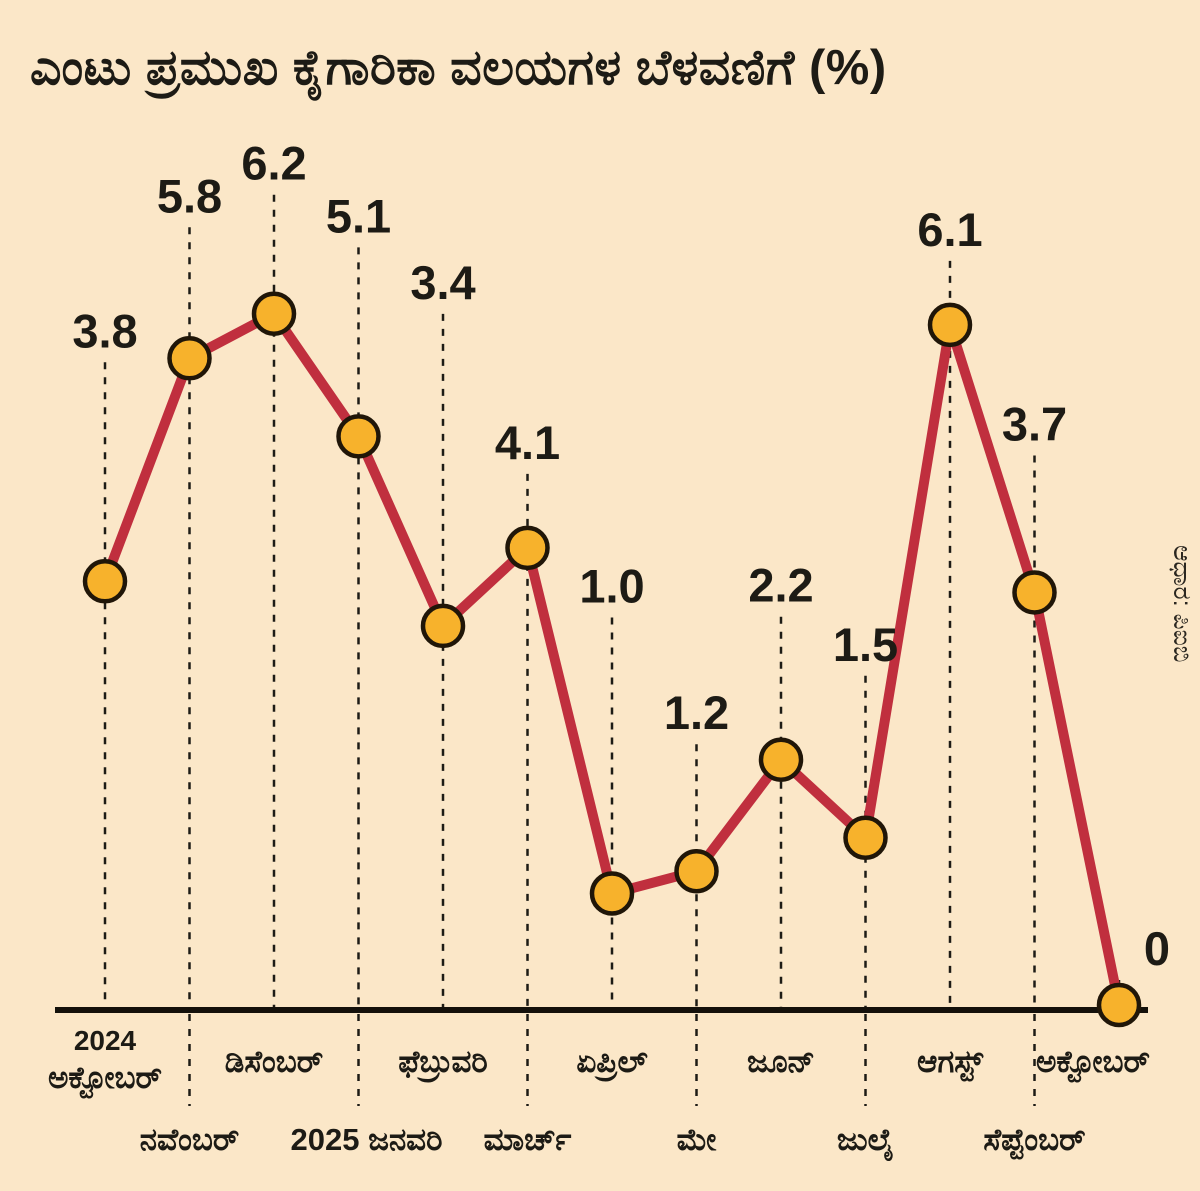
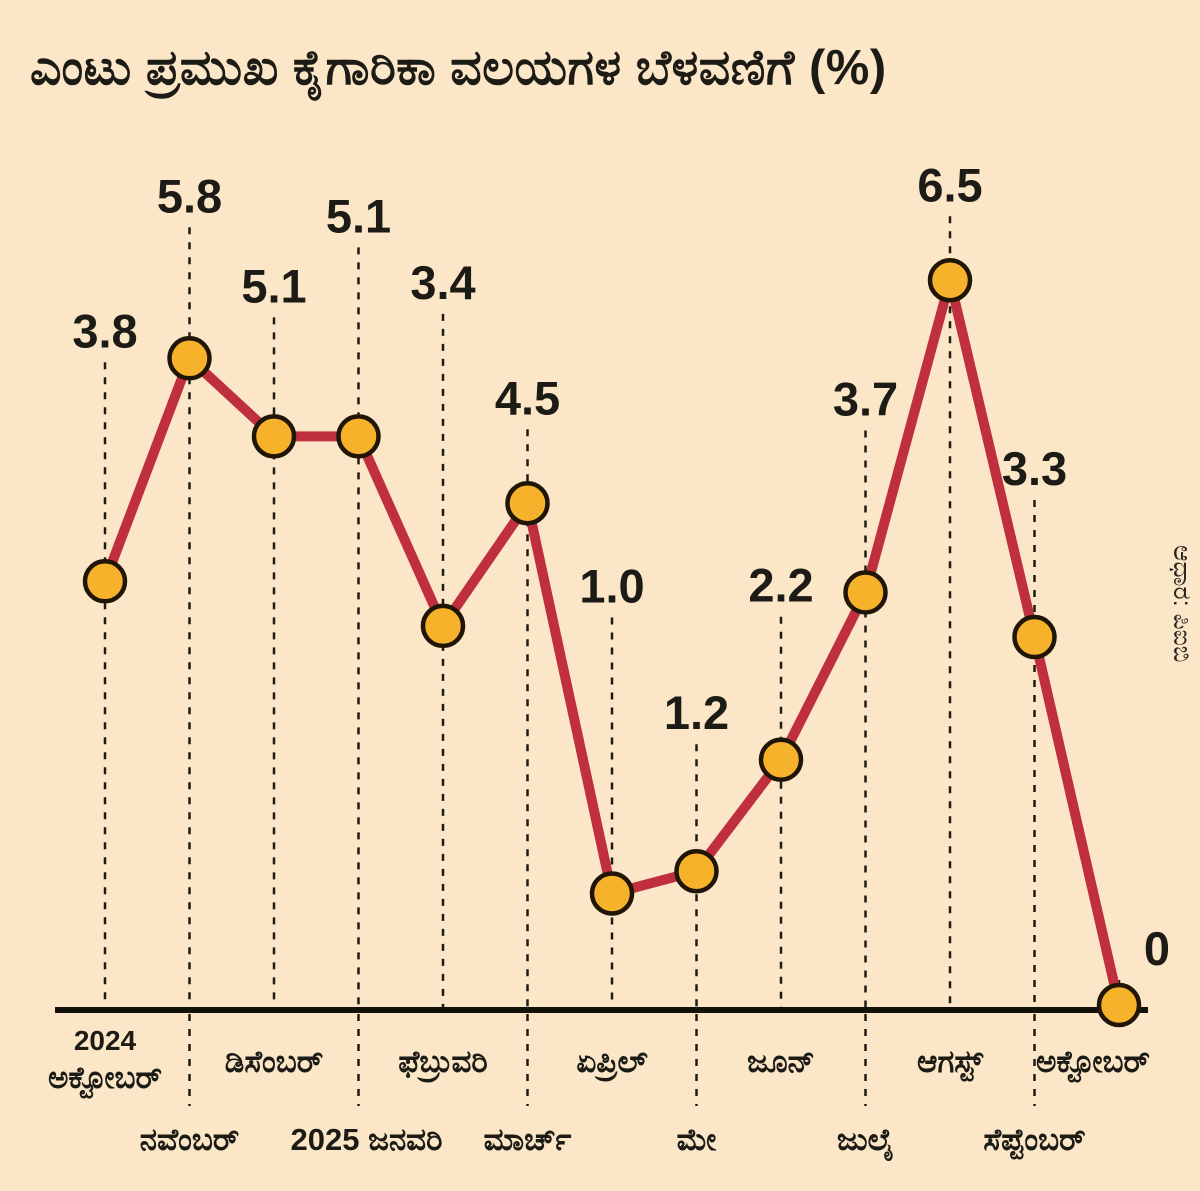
ಡಿಸೆಂಬರ್: 6.2 -> 5.1
ಮಾರ್ಚ್: 4.1 -> 4.5
ಜುಲೈ: 1.5 -> 3.7
ಆಗಸ್ಟ್: 6.1 -> 6.5
ಸೆಪ್ಟೆಂಬರ್: 3.7 -> 3.3
